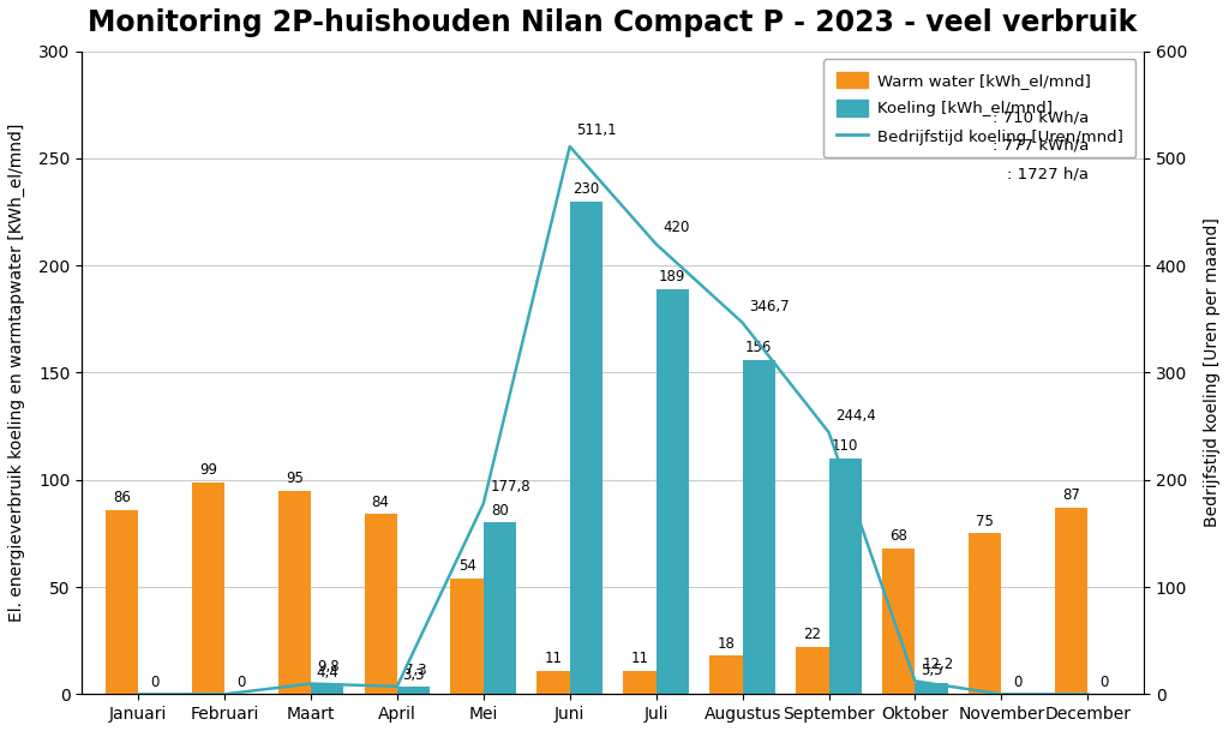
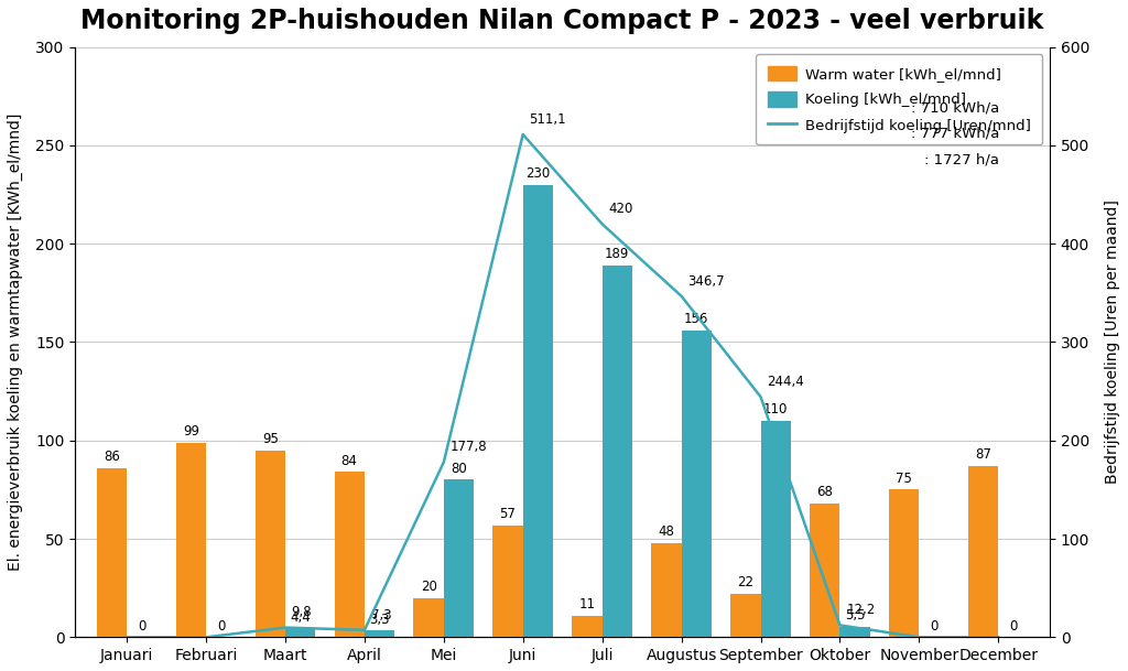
Warm water [kWh_el/mnd]/Mei: 54 -> 20
Warm water [kWh_el/mnd]/Juni: 11 -> 57
Warm water [kWh_el/mnd]/Augustus: 18 -> 48
